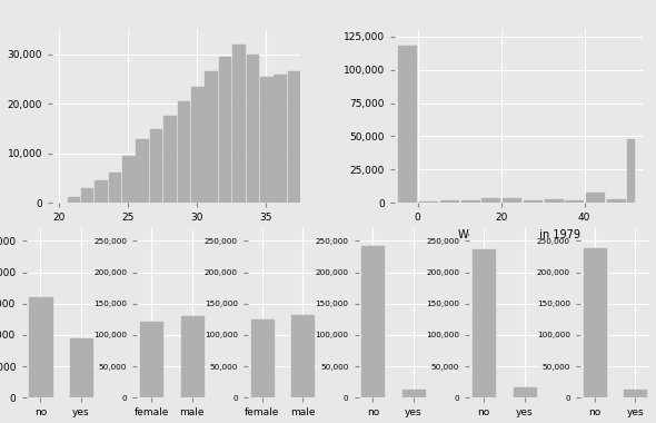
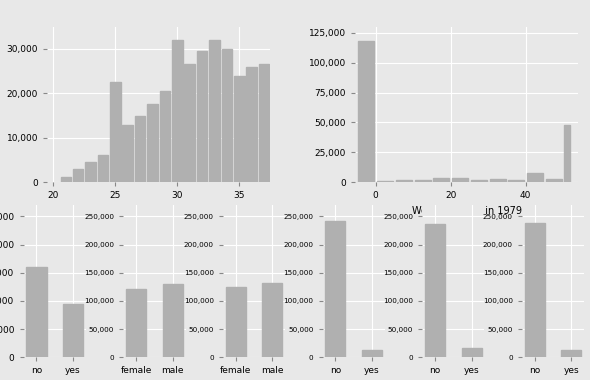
25: 9,600 -> 22,500
30: 23,500 -> 32,000
35: 25,500 -> 24,000
